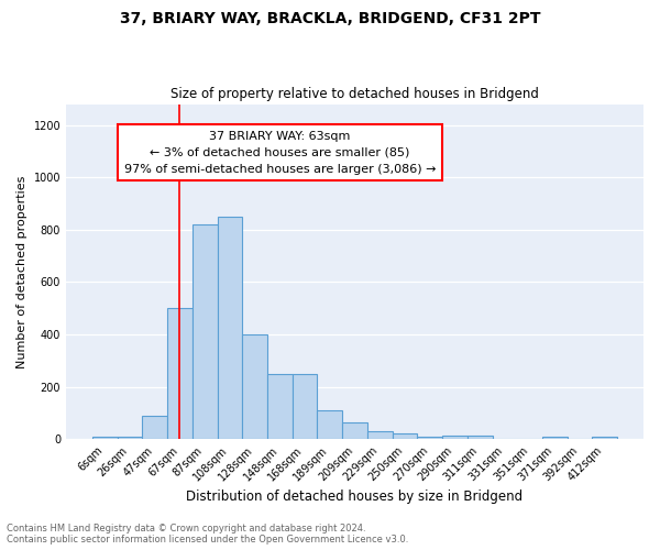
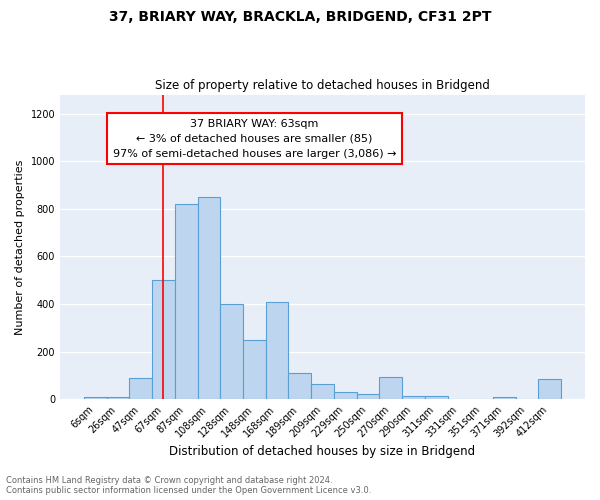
168sqm: 250 -> 410
270sqm: 10 -> 95
412sqm: 10 -> 85
